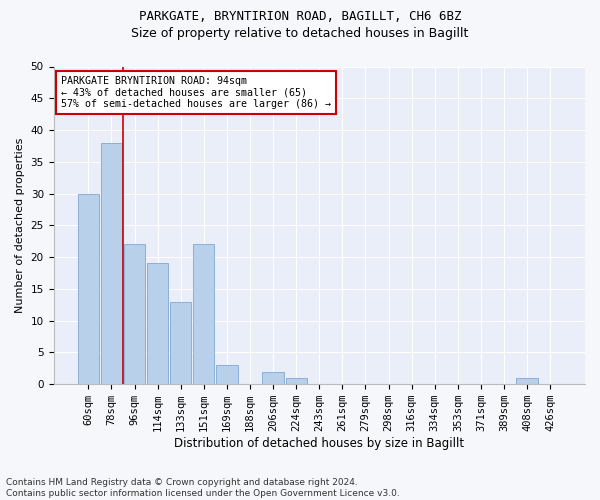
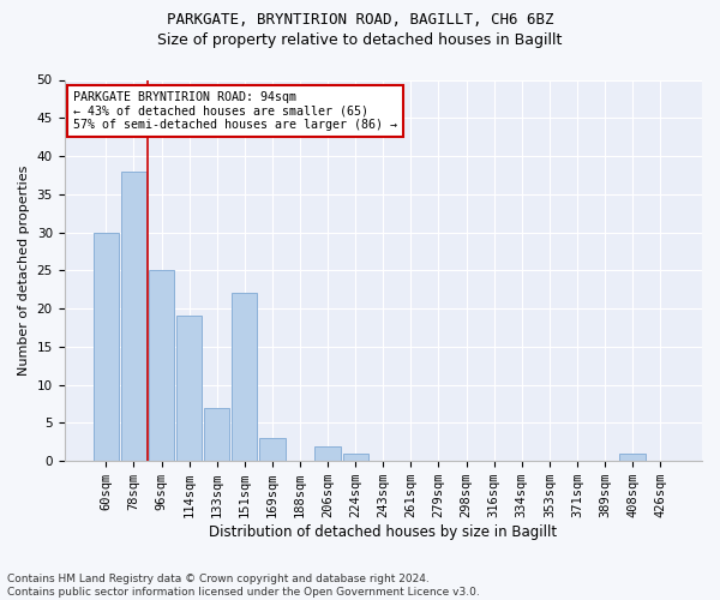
96sqm: 22 -> 25
133sqm: 13 -> 7
